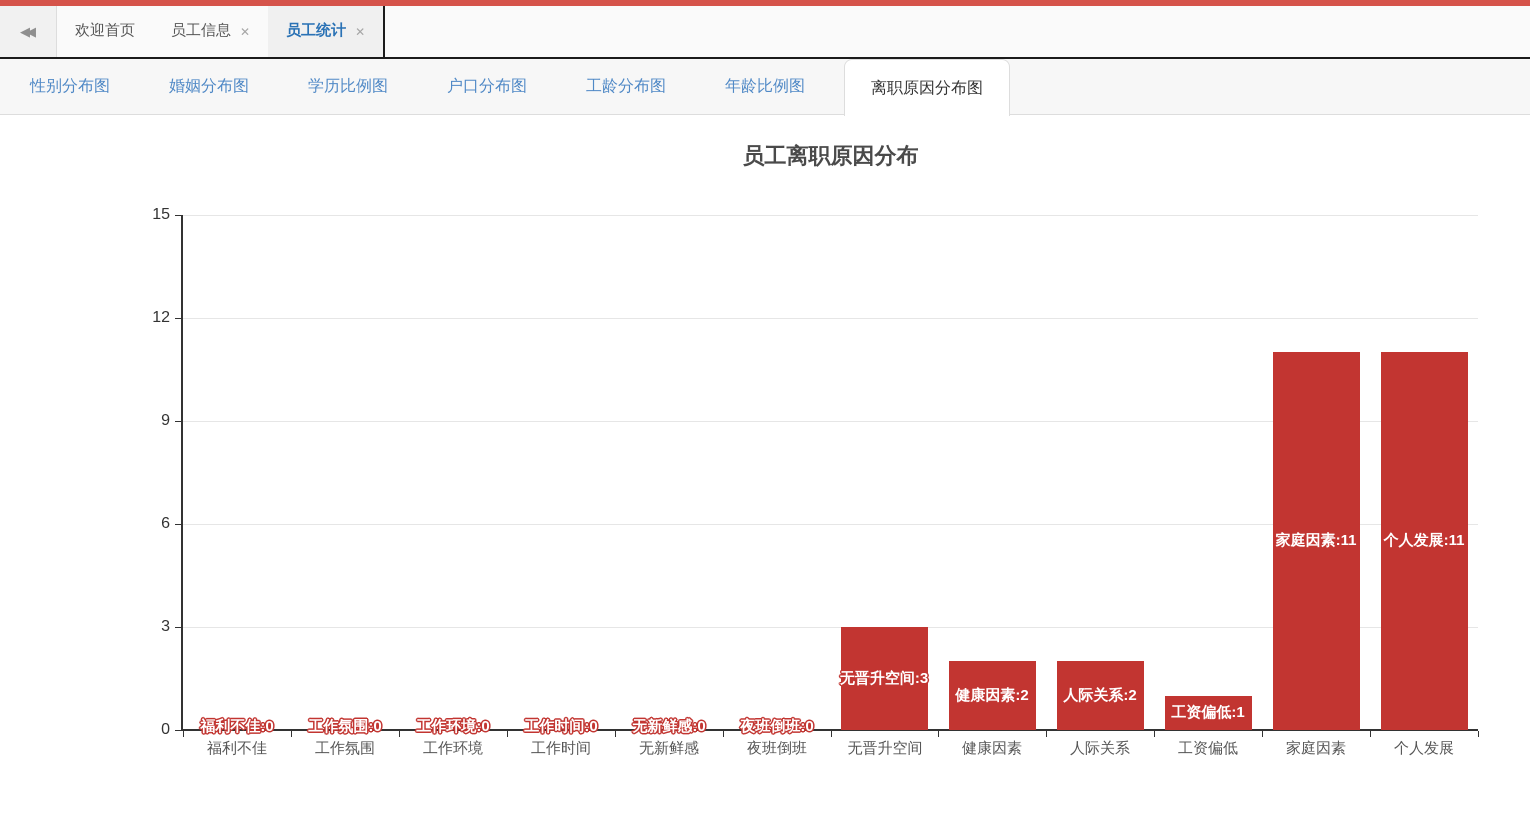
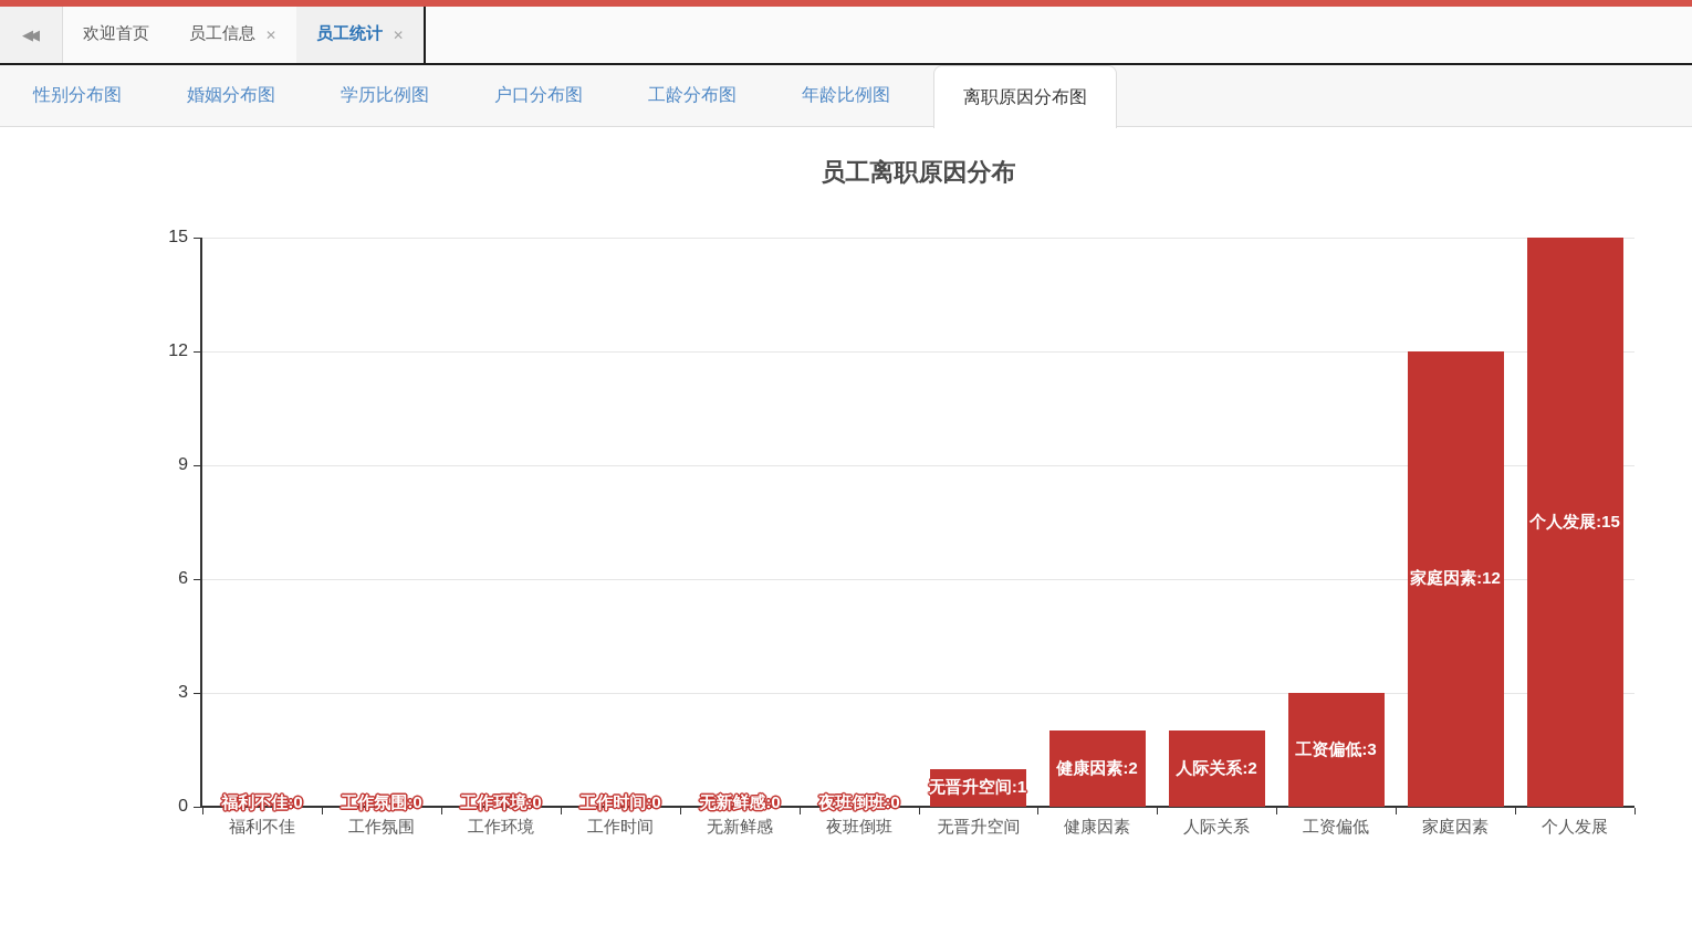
无晋升空间: 3 -> 1
工资偏低: 1 -> 3
家庭因素: 11 -> 12
个人发展: 11 -> 15
